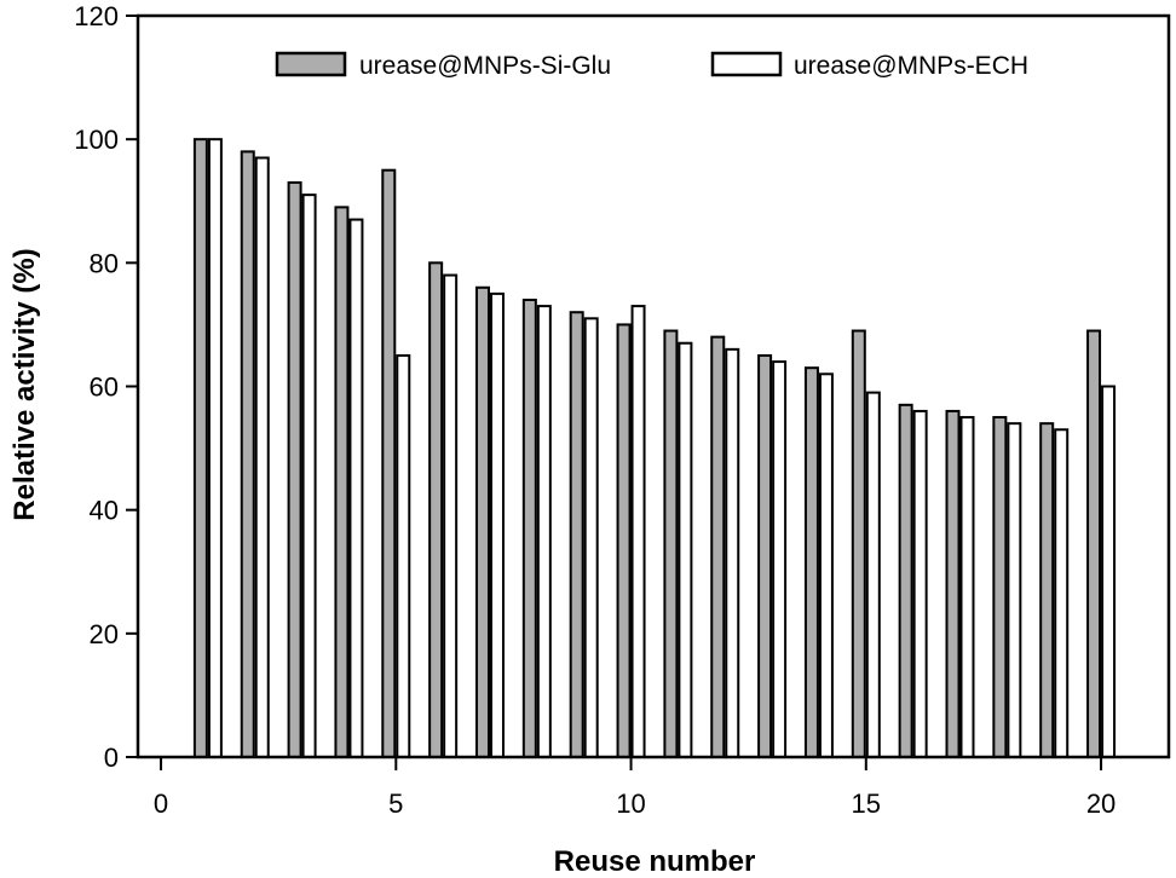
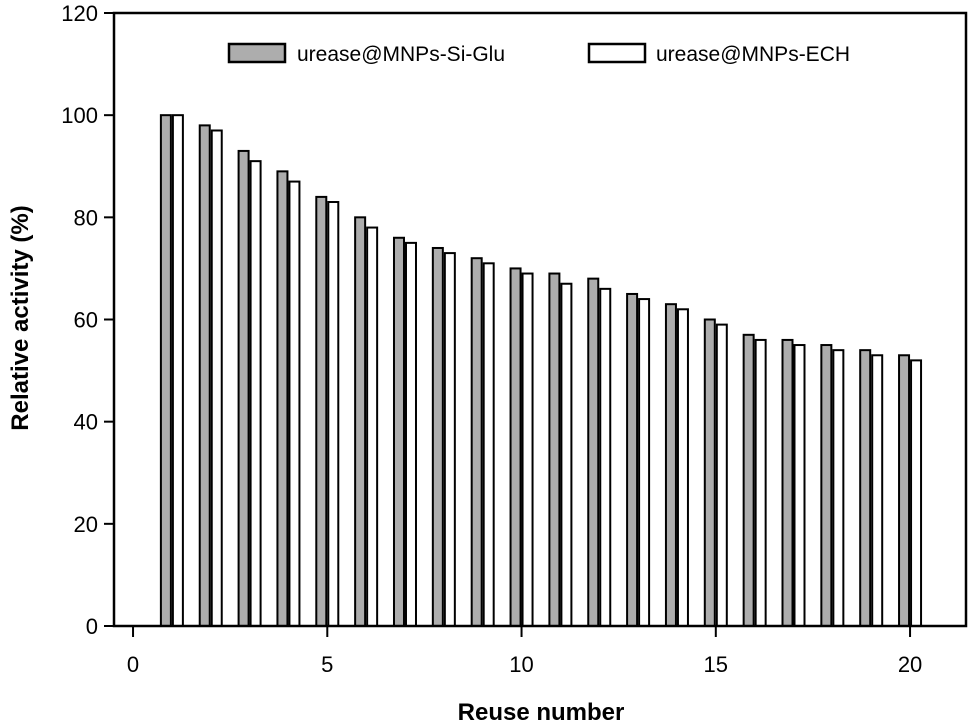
urease@MNPs-Si-Glu/5: 95 -> 84
urease@MNPs-ECH/5: 65 -> 83
urease@MNPs-ECH/10: 73 -> 69
urease@MNPs-Si-Glu/15: 69 -> 60
urease@MNPs-Si-Glu/20: 69 -> 53
urease@MNPs-ECH/20: 60 -> 52
